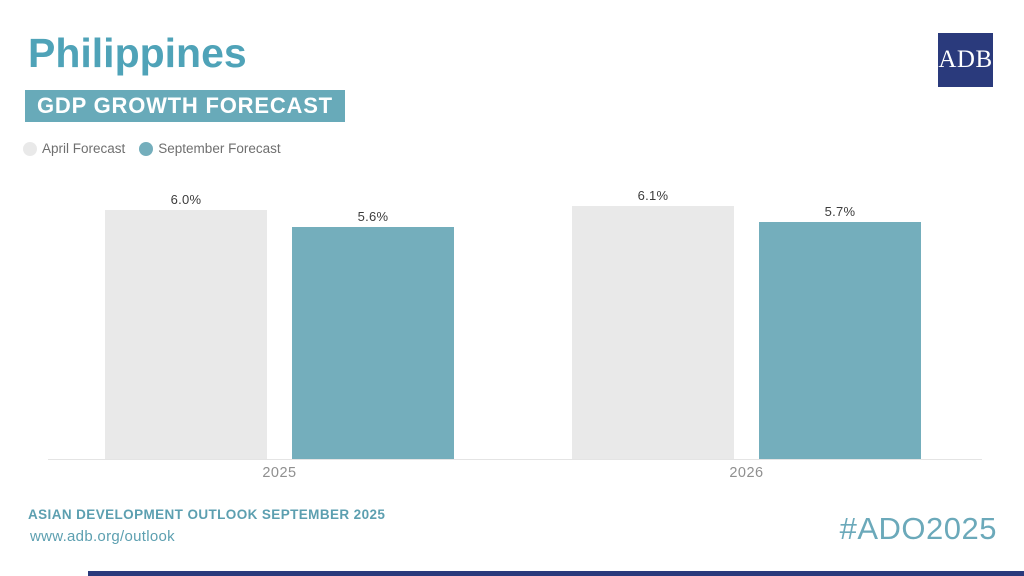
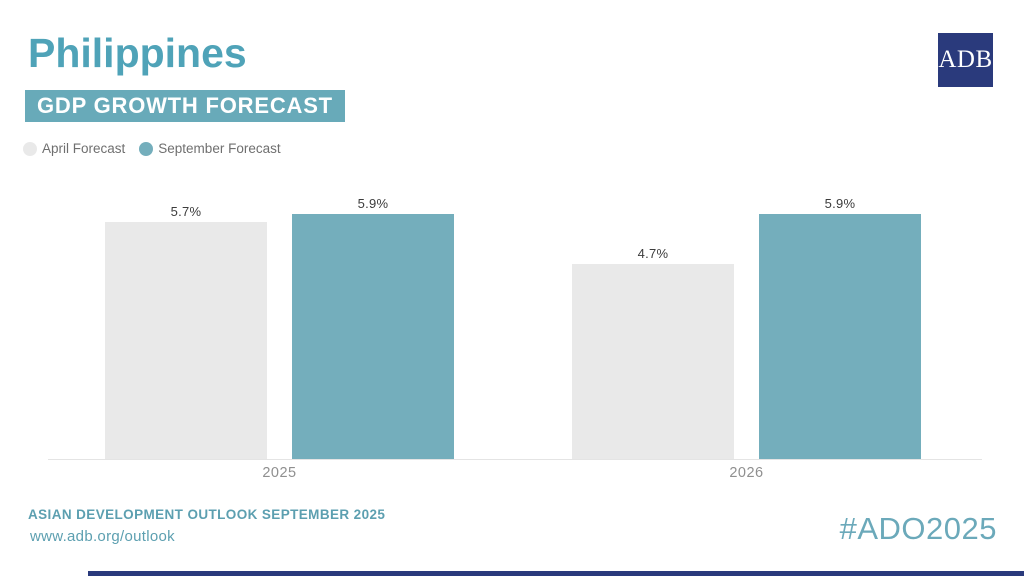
April Forecast/2025: 6.0% -> 5.7%
September Forecast/2025: 5.6% -> 5.9%
April Forecast/2026: 6.1% -> 4.7%
September Forecast/2026: 5.7% -> 5.9%
